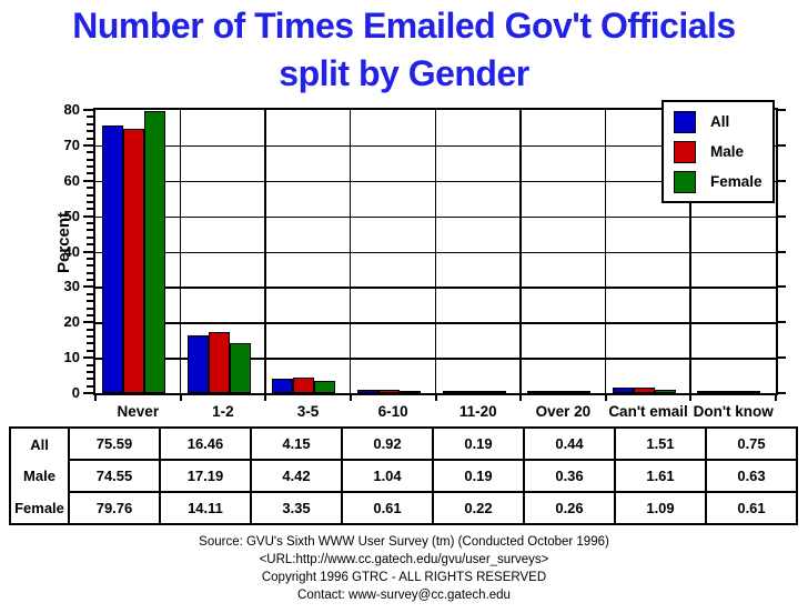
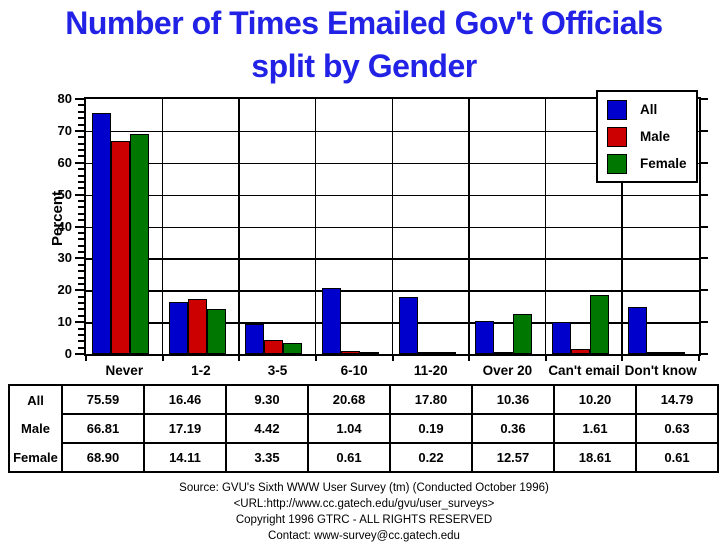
Male/Never: 74.55 -> 66.81
Female/Never: 79.76 -> 68.90
All/3-5: 4.15 -> 9.30
All/6-10: 0.92 -> 20.68
All/11-20: 0.19 -> 17.80
All/Over 20: 0.44 -> 10.36
Female/Over 20: 0.26 -> 12.57
All/Can't email: 1.51 -> 10.20
Female/Can't email: 1.09 -> 18.61
All/Don't know: 0.75 -> 14.79
